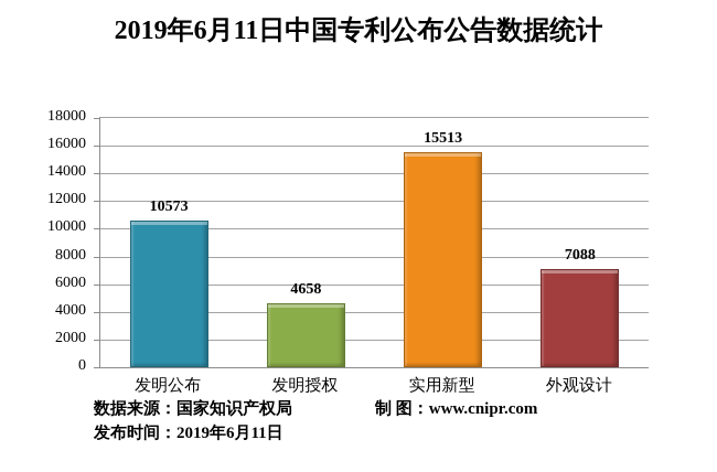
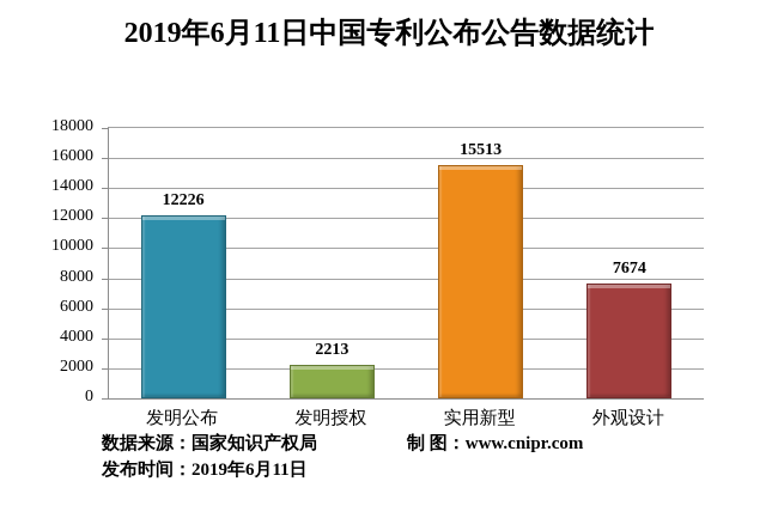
发明公布: 10573 -> 12226
发明授权: 4658 -> 2213
外观设计: 7088 -> 7674
